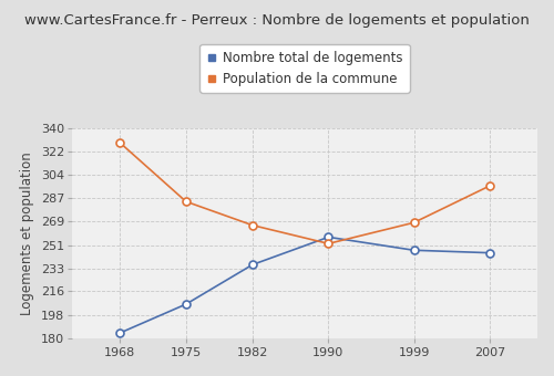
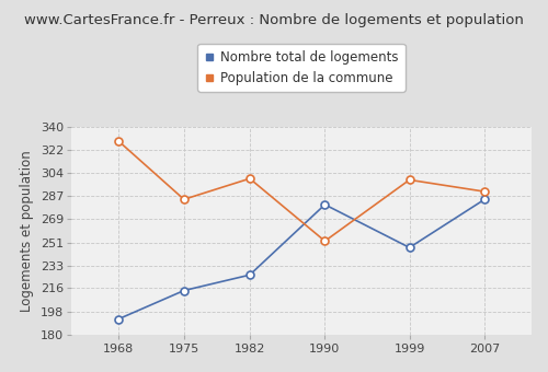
Nombre total de logements/1968: 184 -> 192
Nombre total de logements/1975: 206 -> 214
Nombre total de logements/1982: 236 -> 226
Population de la commune/1982: 266 -> 300
Nombre total de logements/1990: 257 -> 280
Population de la commune/1999: 268 -> 299
Nombre total de logements/2007: 245 -> 284
Population de la commune/2007: 296 -> 290
